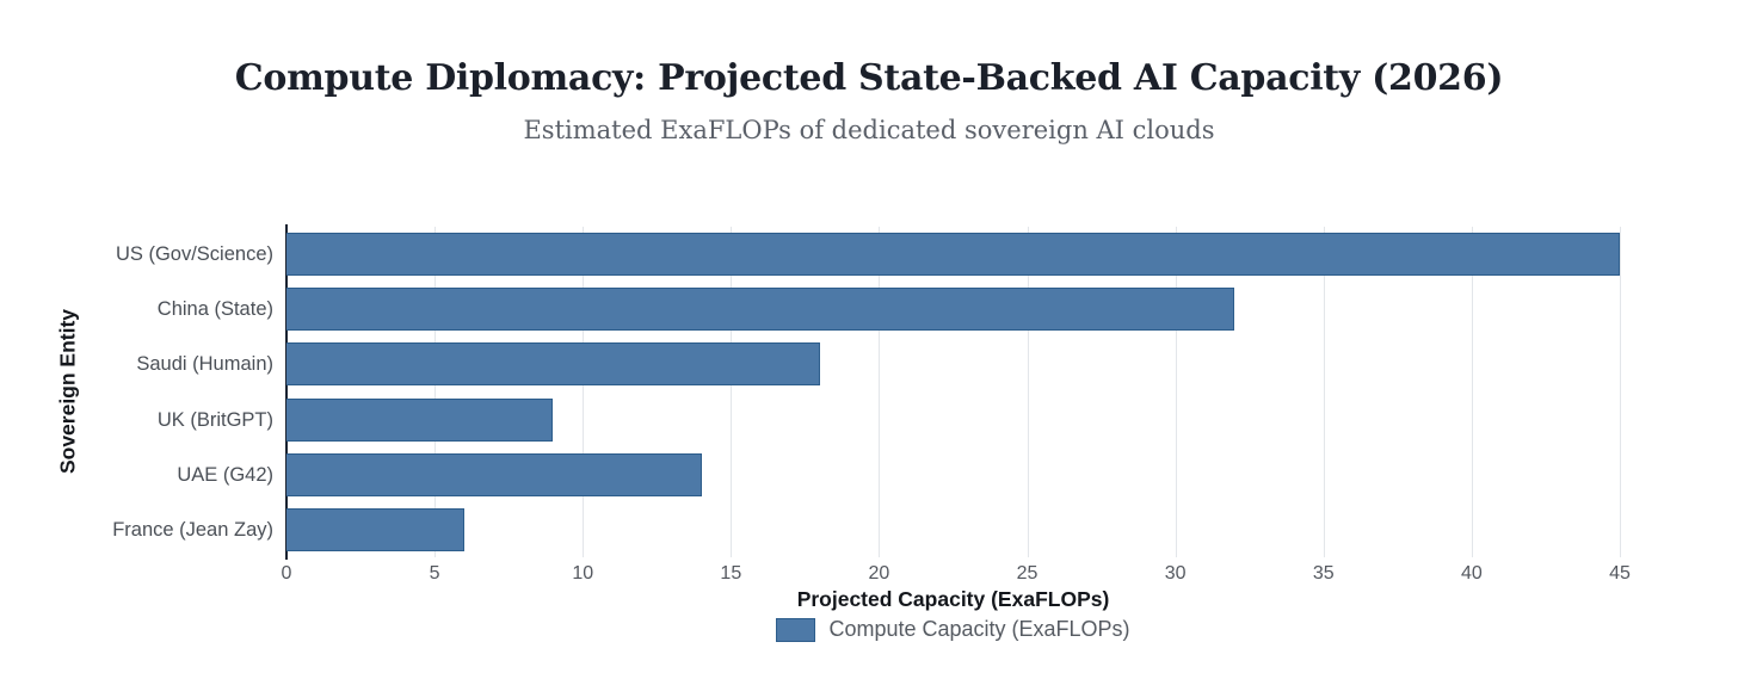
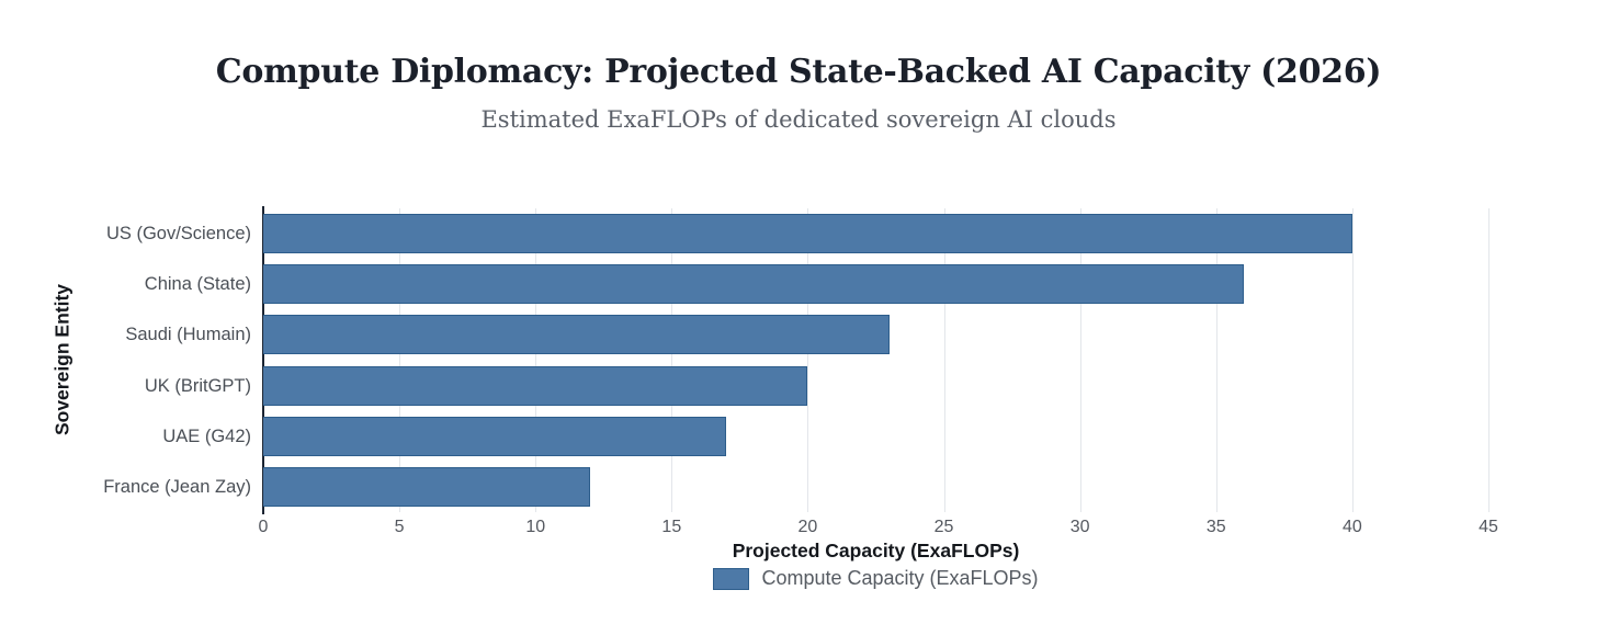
US (Gov/Science): 45 -> 40
China (State): 32 -> 36
Saudi (Humain): 18 -> 23
UK (BritGPT): 9 -> 20
UAE (G42): 14 -> 17
France (Jean Zay): 6 -> 12
